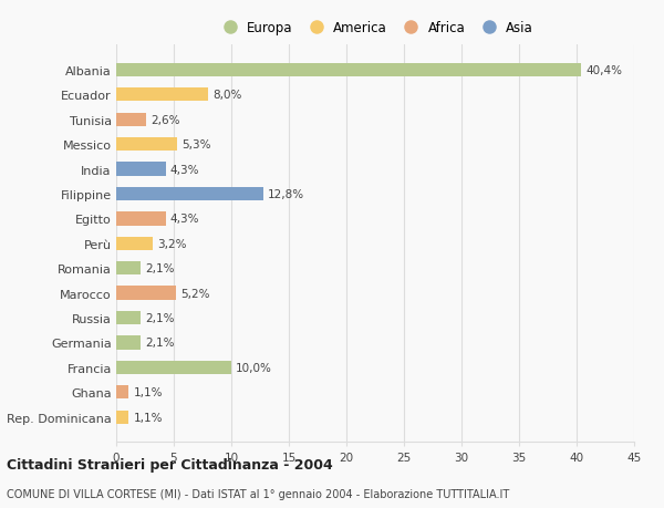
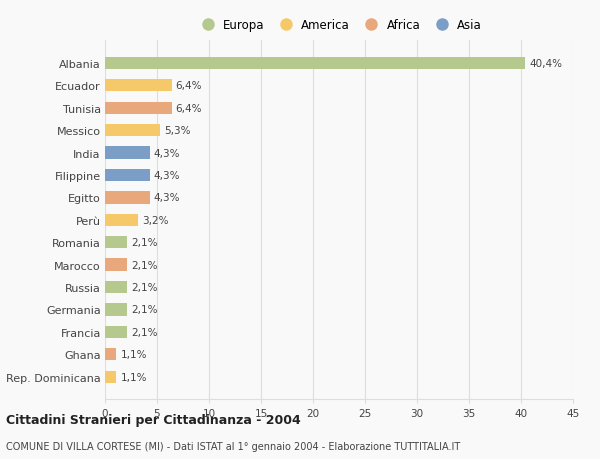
Ecuador: 8,0% -> 6,4%
Tunisia: 2,6% -> 6,4%
Filippine: 12,8% -> 4,3%
Marocco: 5,2% -> 2,1%
Francia: 10,0% -> 2,1%
